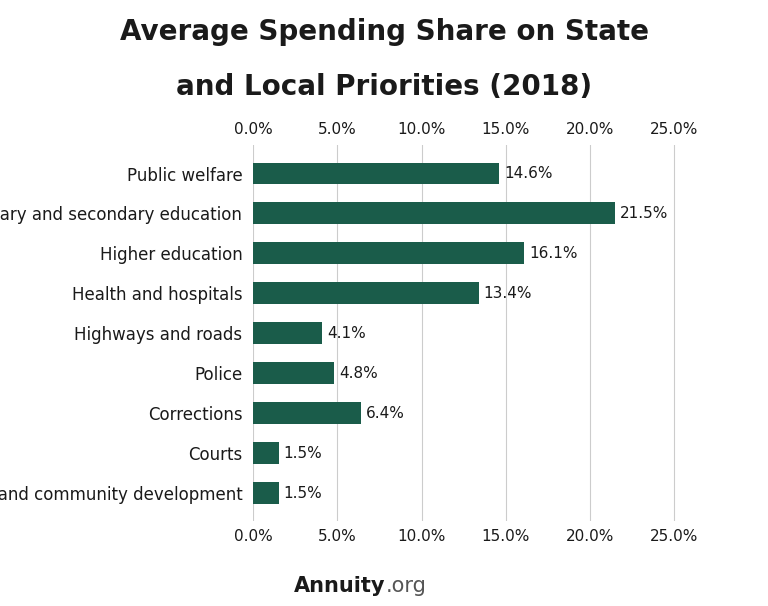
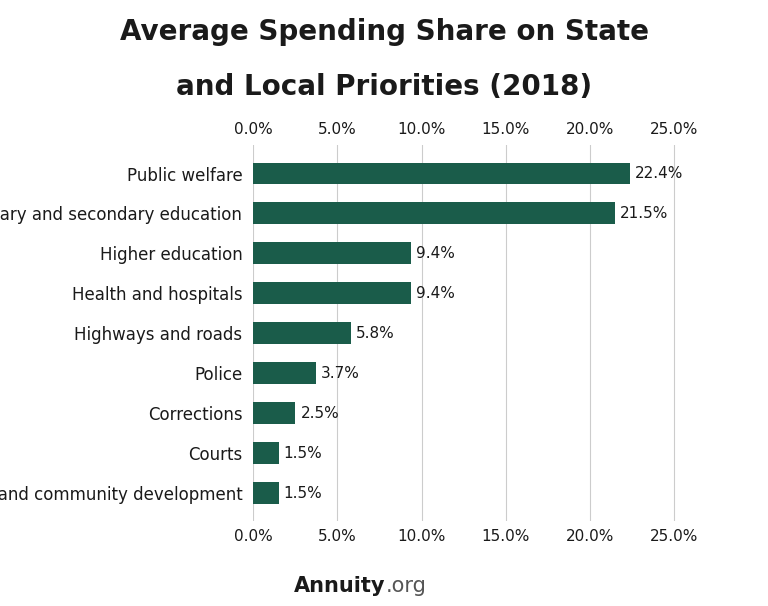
Public welfare: 14.6% -> 22.4%
Higher education: 16.1% -> 9.4%
Health and hospitals: 13.4% -> 9.4%
Highways and roads: 4.1% -> 5.8%
Police: 4.8% -> 3.7%
Corrections: 6.4% -> 2.5%
